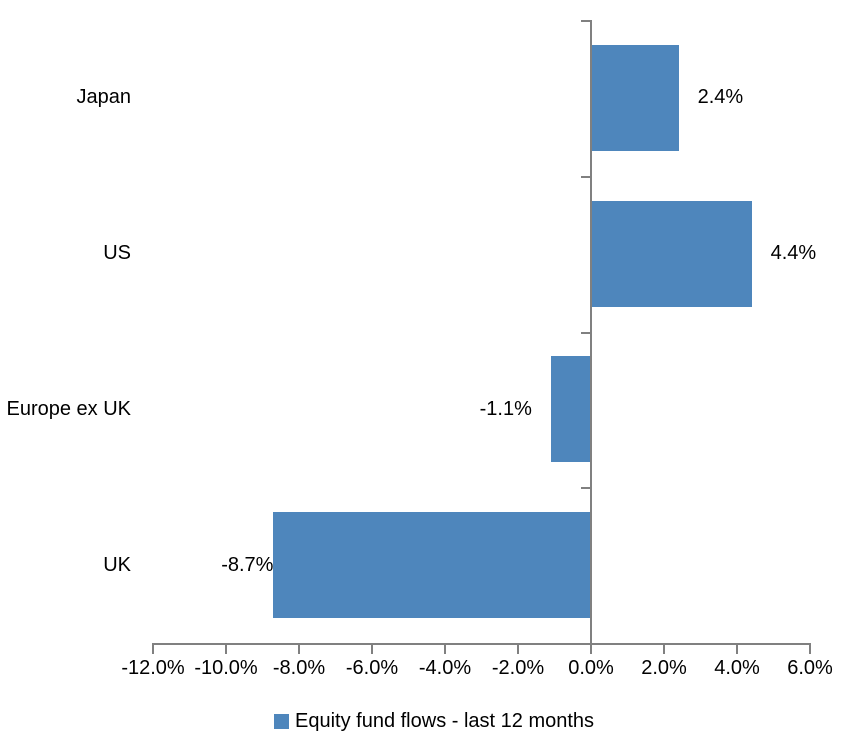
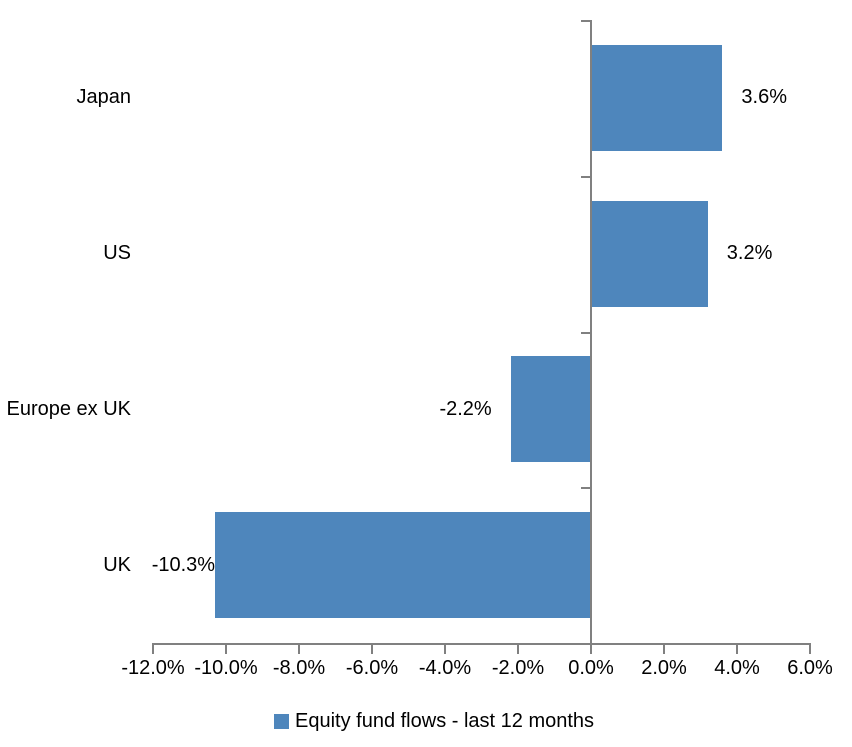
Japan: 2.4% -> 3.6%
US: 4.4% -> 3.2%
Europe ex UK: -1.1% -> -2.2%
UK: -8.7% -> -10.3%
